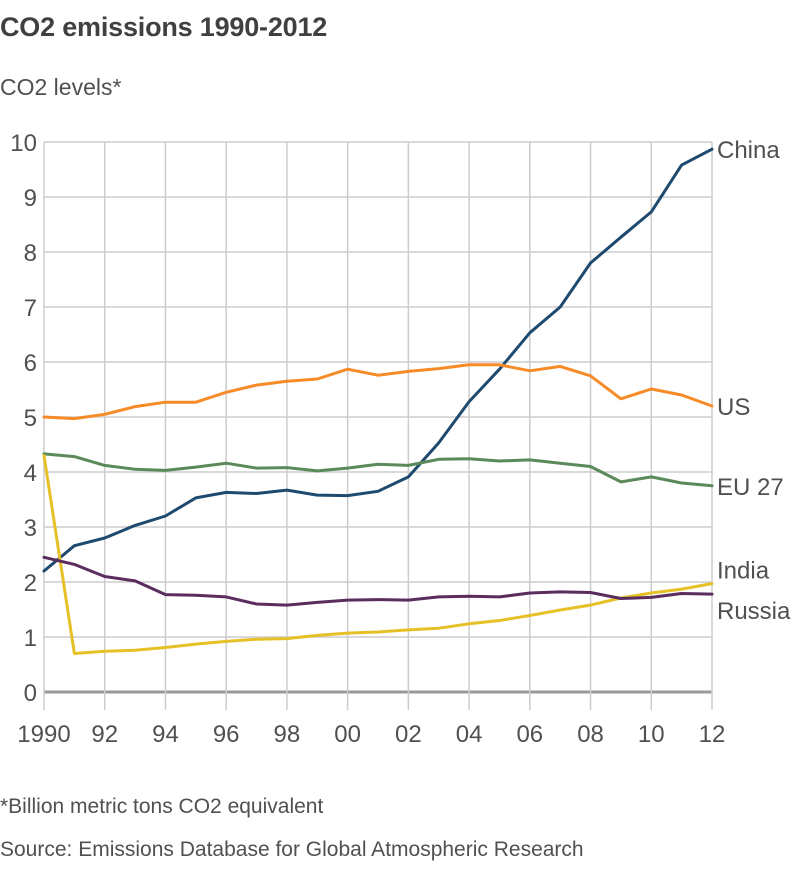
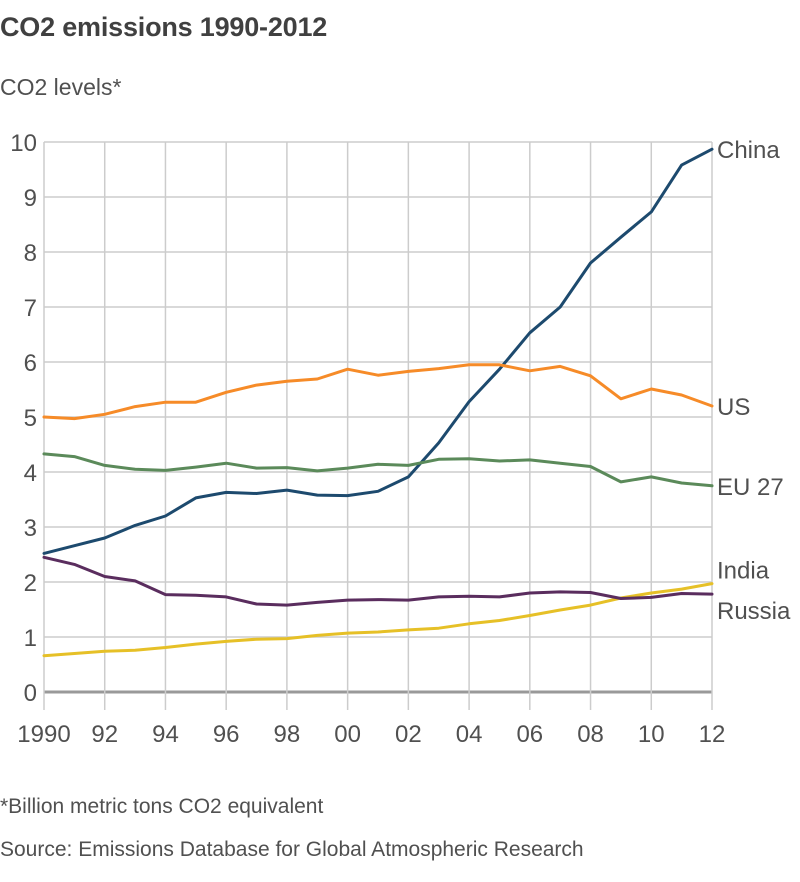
China/1990: 2.2 -> 2.5
India/1990: 4.3 -> 0.7
